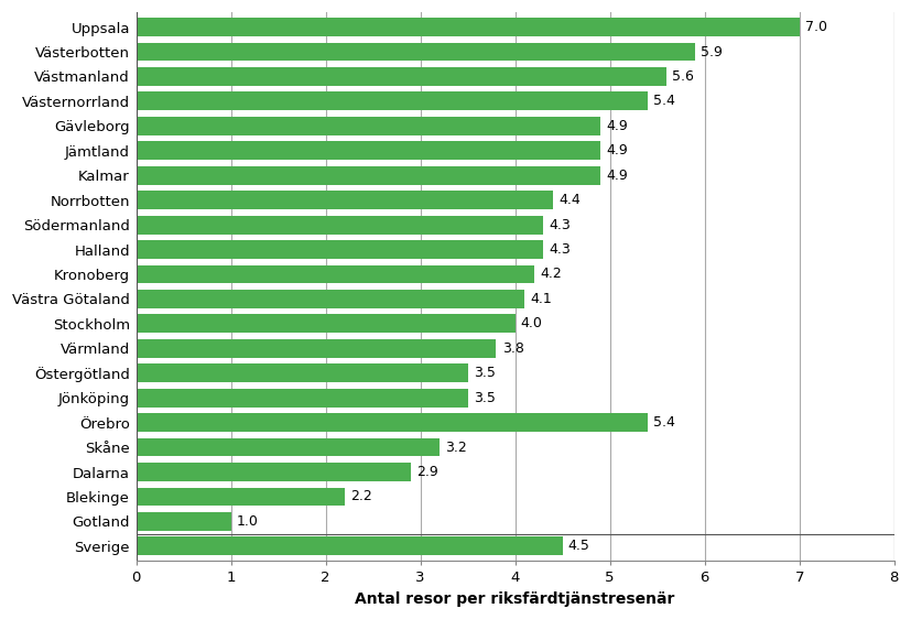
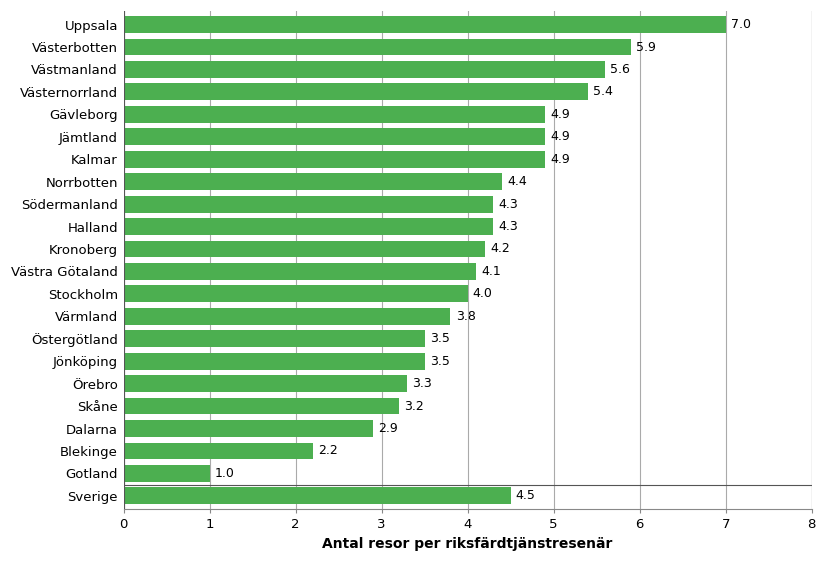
Örebro: 5.4 -> 3.3
